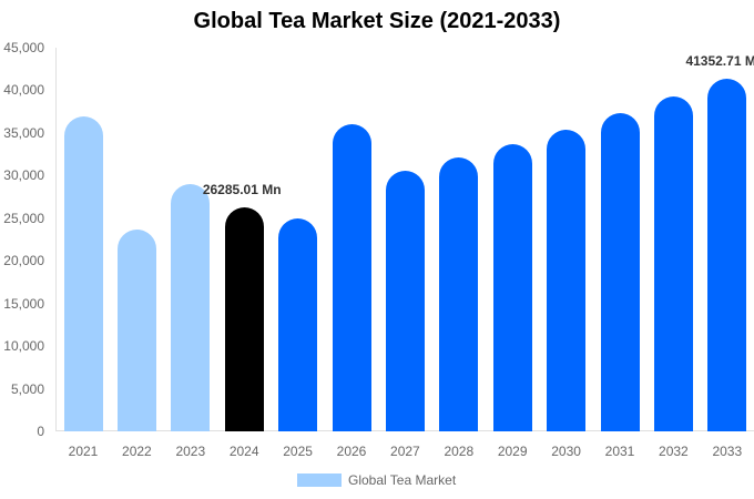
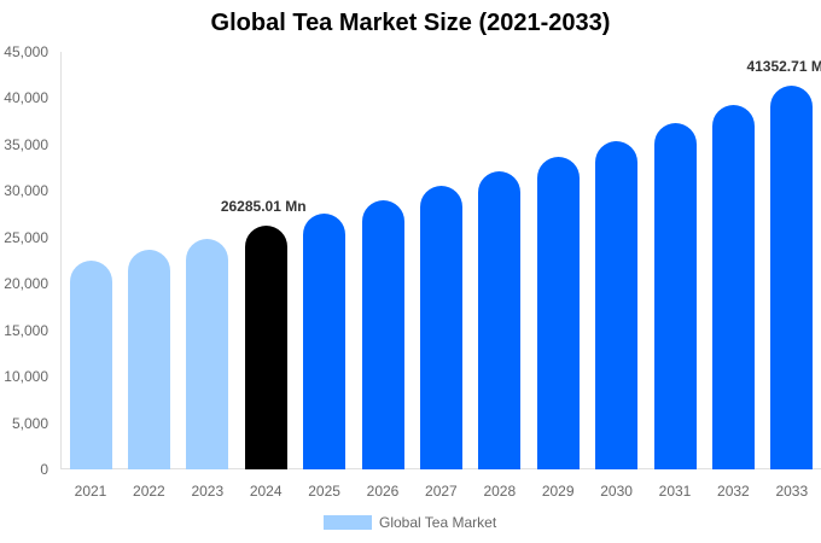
2021: 37000 -> 22000
2023: 29000 -> 25000
2025: 25000 -> 28000
2026: 36000 -> 29000
